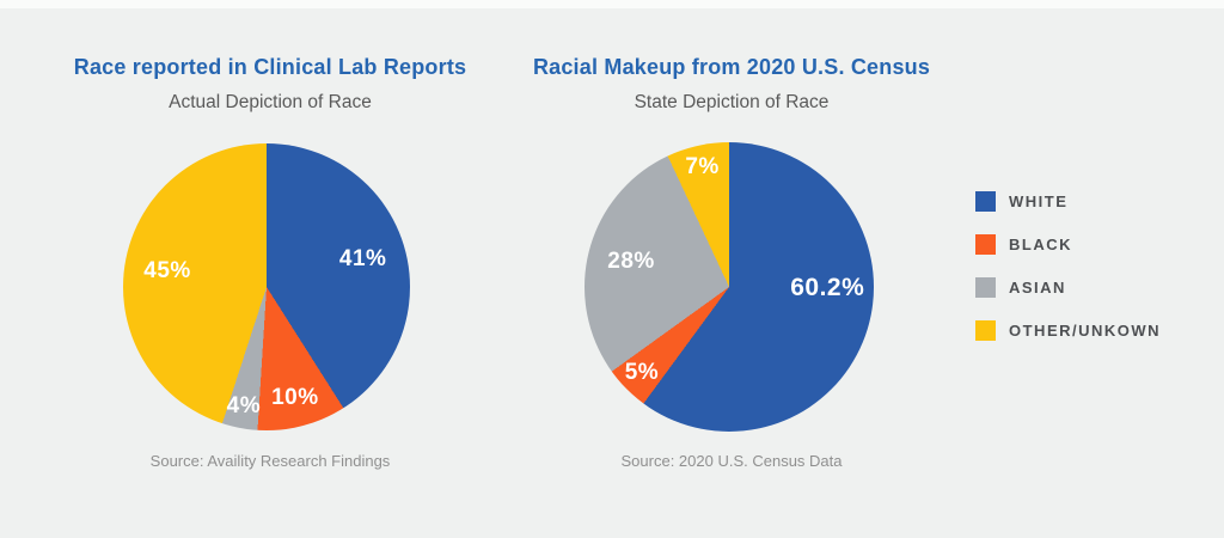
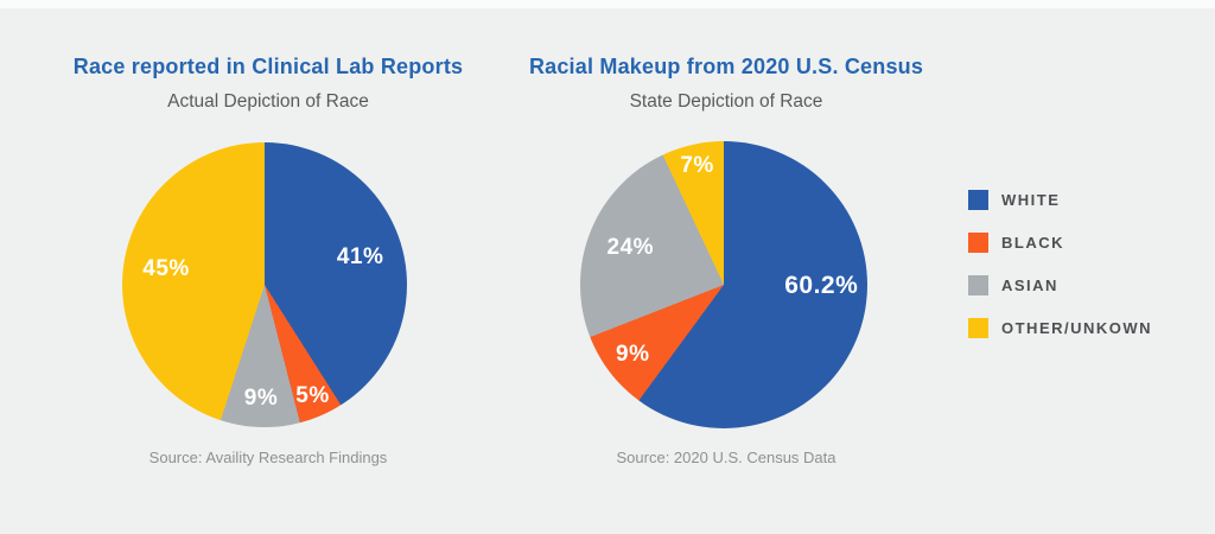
Race reported in Clinical Lab Reports/BLACK: 10% -> 5%
Race reported in Clinical Lab Reports/ASIAN: 4% -> 9%
Racial Makeup from 2020 U.S. Census/BLACK: 5% -> 9%
Racial Makeup from 2020 U.S. Census/ASIAN: 28% -> 24%
